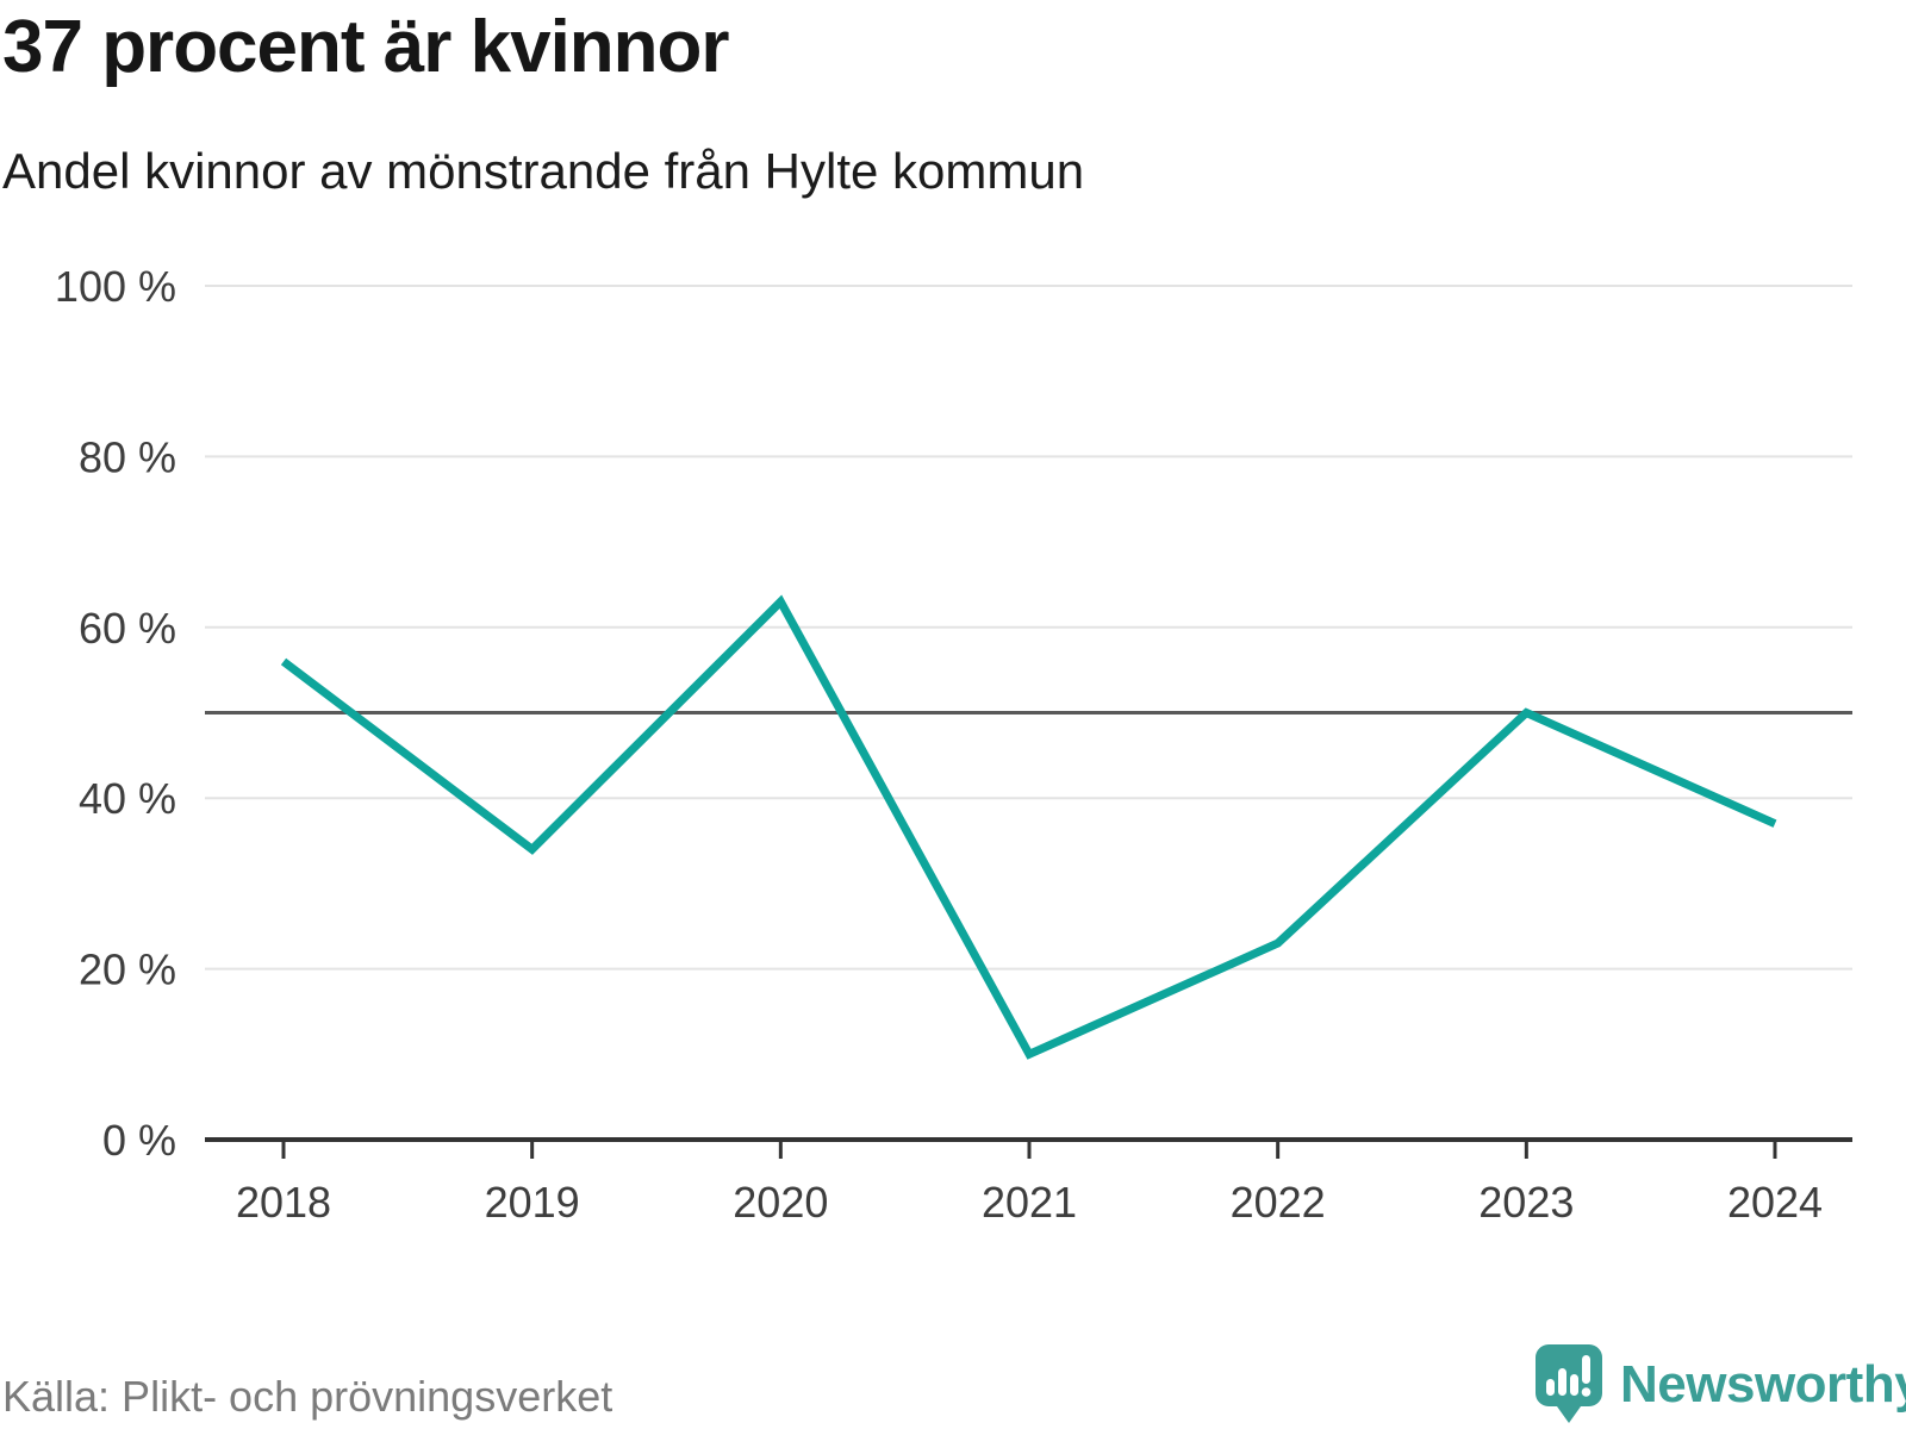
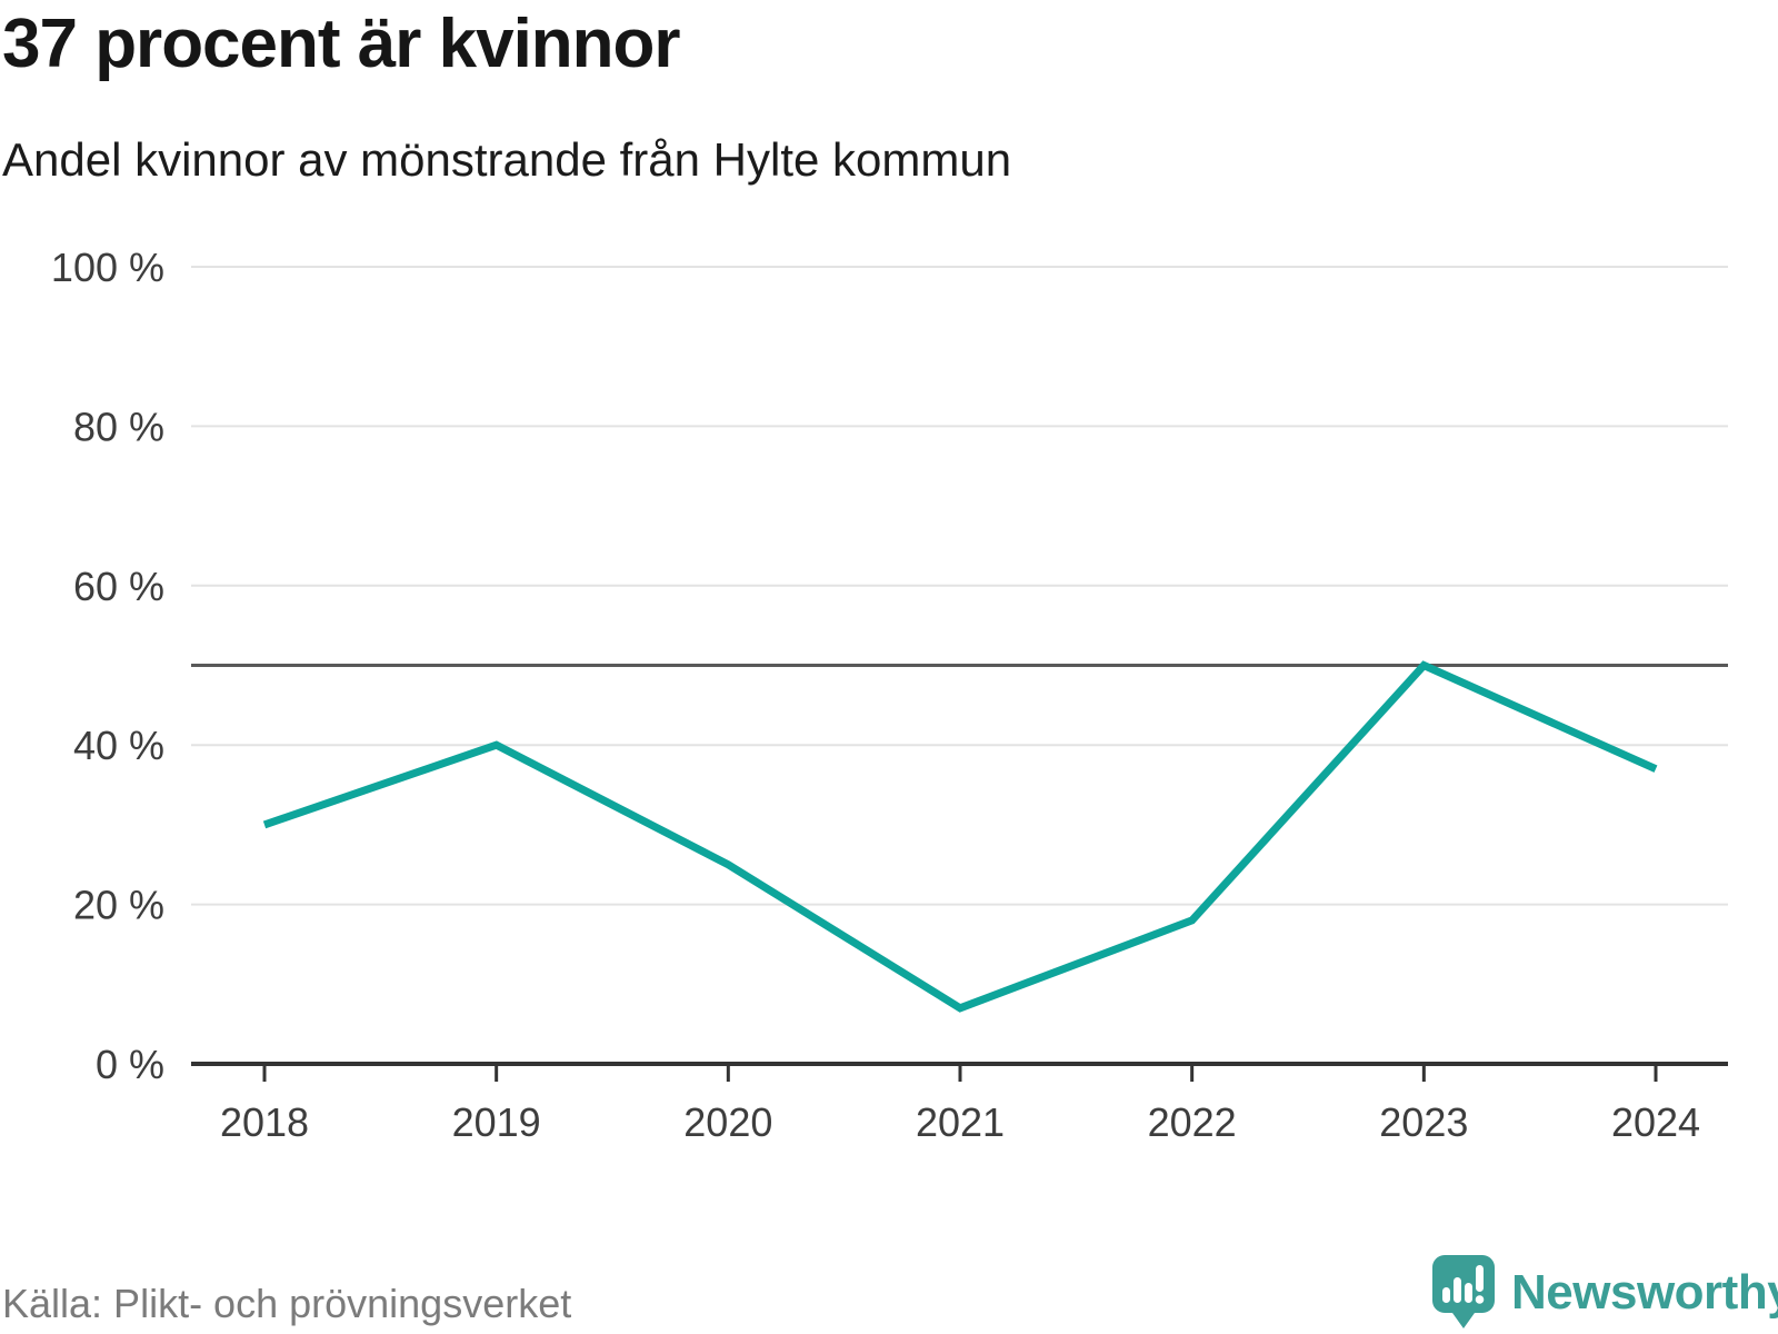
2018: 56% -> 30%
2019: 34% -> 40%
2020: 63% -> 25%
2021: 10% -> 7%
2022: 23% -> 18%
